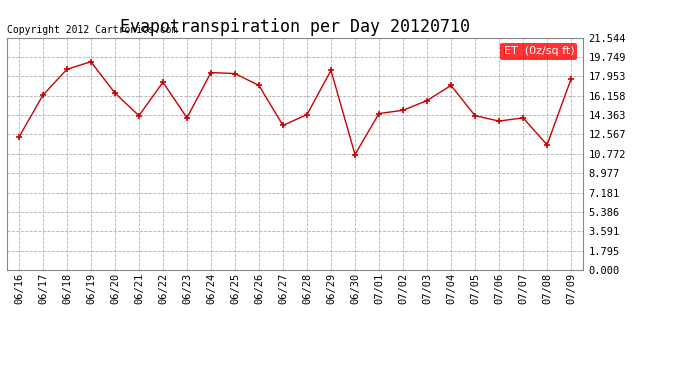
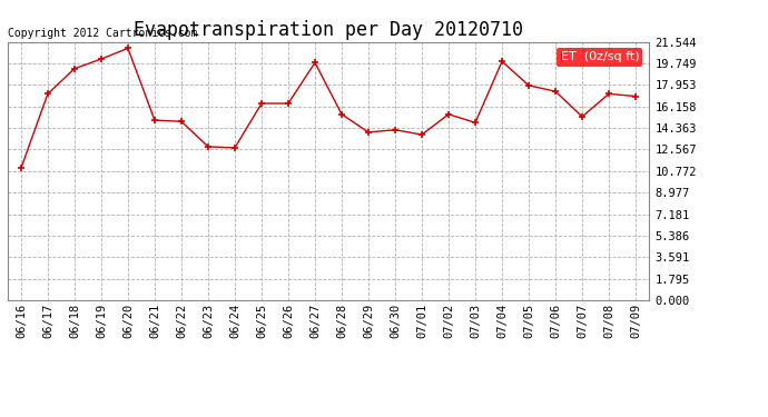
06/16: 12.3 -> 11.0
06/17: 16.2 -> 17.2
06/18: 18.6 -> 19.3
06/19: 19.3 -> 20.1
06/20: 16.4 -> 21.0
06/21: 14.3 -> 15.0
06/22: 17.4 -> 14.9
06/23: 14.1 -> 12.8
06/24: 18.3 -> 12.7
06/25: 18.2 -> 16.4
06/26: 17.1 -> 16.4
06/27: 13.4 -> 19.8
06/28: 14.4 -> 15.5
06/29: 18.5 -> 14.0
06/30: 10.7 -> 14.2
07/01: 14.5 -> 13.8
07/02: 14.8 -> 15.5
07/03: 15.7 -> 14.8
07/04: 17.1 -> 19.9
07/05: 14.3 -> 17.9
07/06: 13.8 -> 17.4
07/07: 14.1 -> 15.3
07/08: 11.6 -> 17.2
07/09: 17.7 -> 17.0
